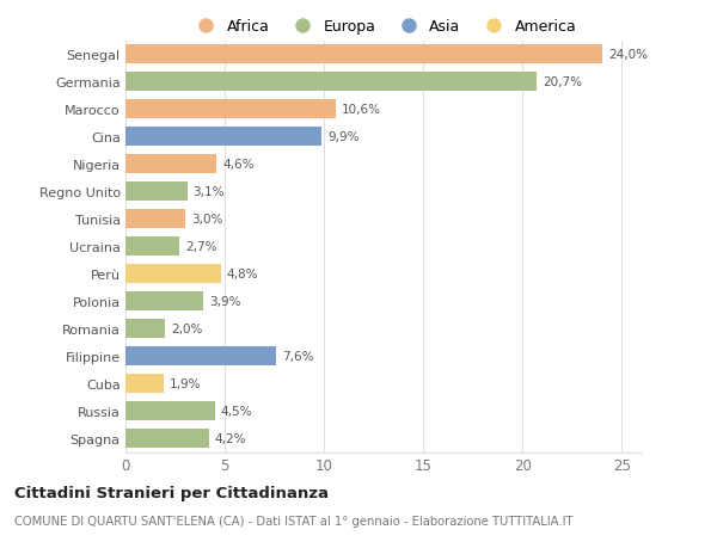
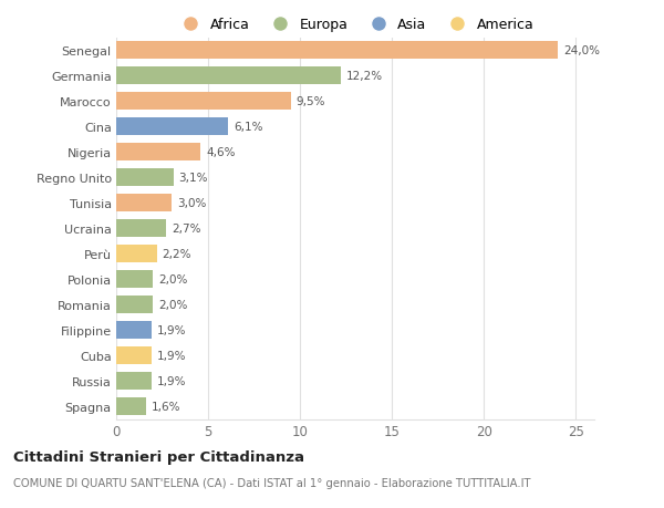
Germania: 20,7% -> 12,2%
Marocco: 10,6% -> 9,5%
Cina: 9,9% -> 6,1%
Perù: 4,8% -> 2,2%
Polonia: 3,9% -> 2,0%
Filippine: 7,6% -> 1,9%
Russia: 4,5% -> 1,9%
Spagna: 4,2% -> 1,6%
